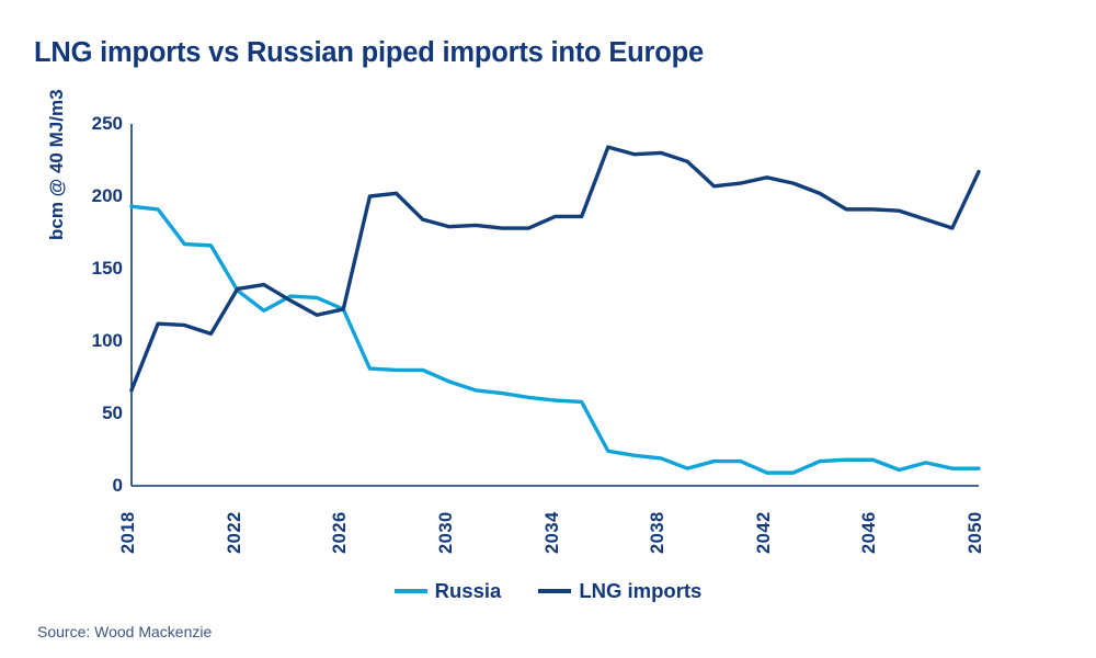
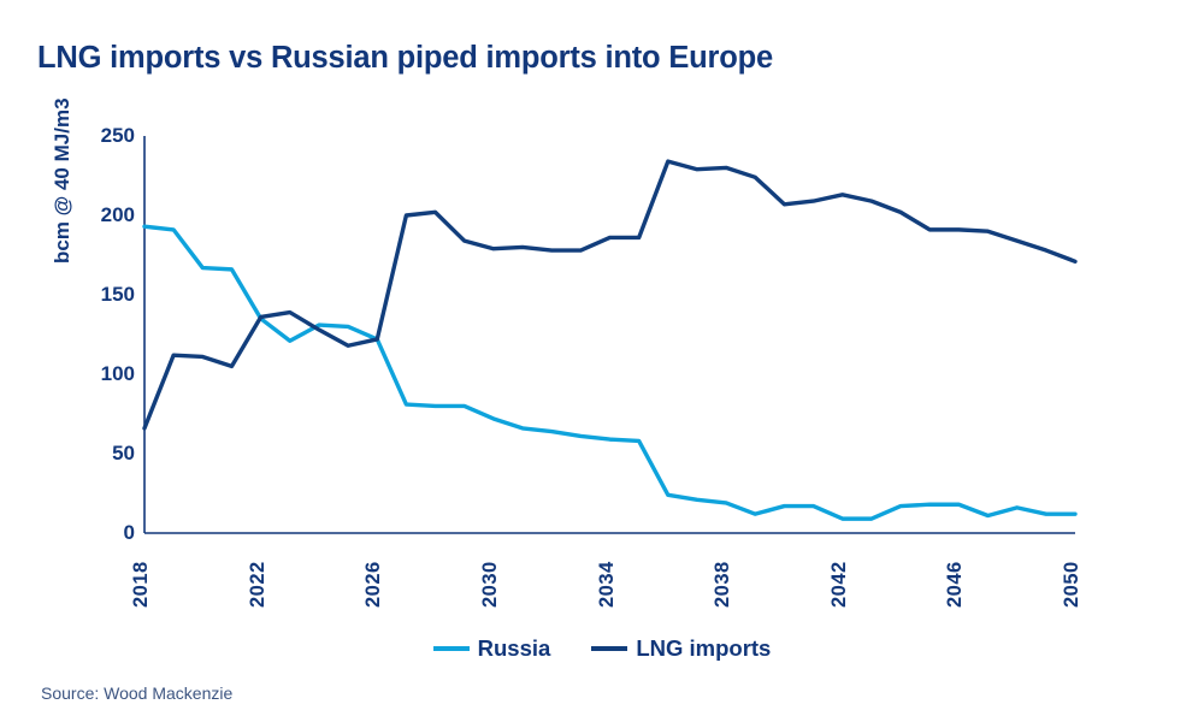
LNG imports/2050: 217 -> 171
